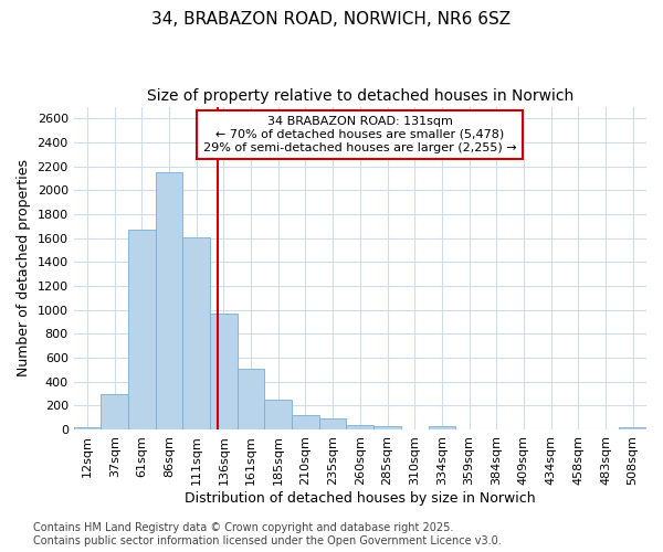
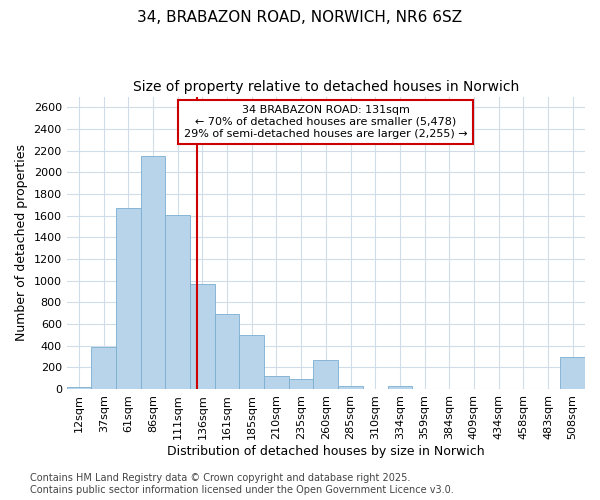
37sqm: 300 -> 390
161sqm: 510 -> 690
185sqm: 250 -> 500
260sqm: 40 -> 270
508sqm: 20 -> 300
